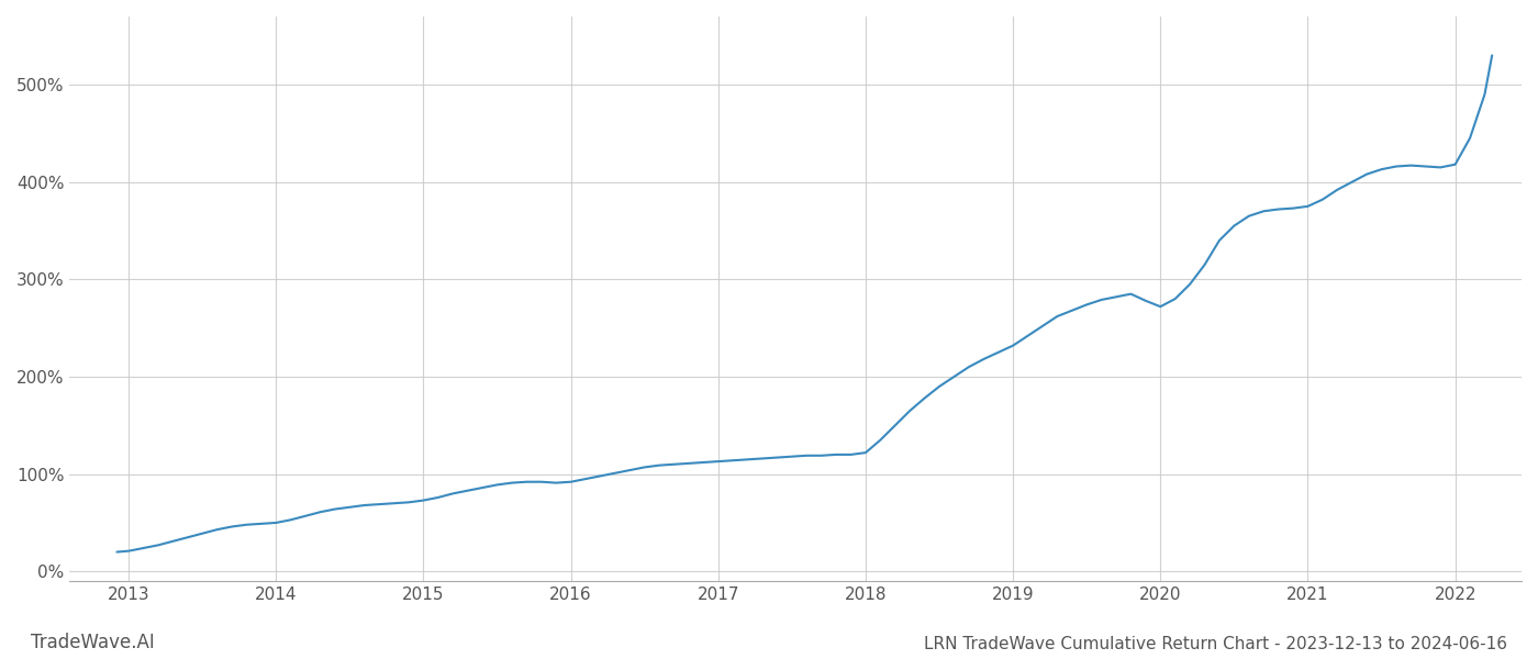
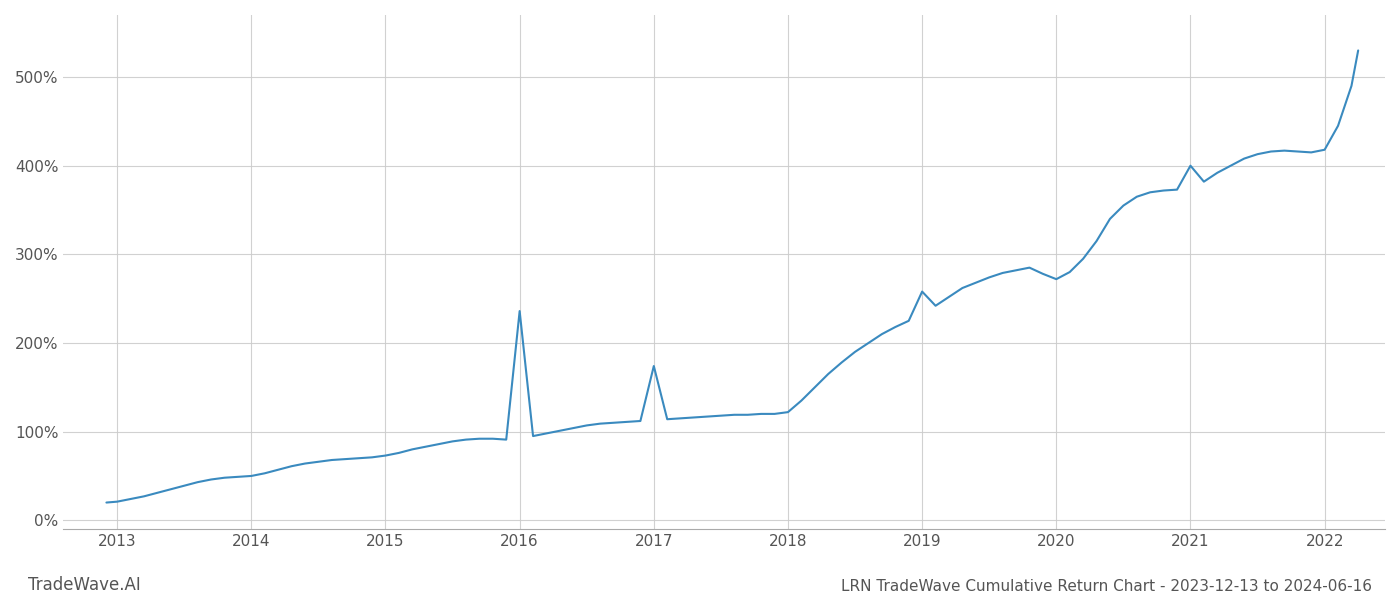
2016: 92% -> 236%
2017: 113% -> 174%
2019: 232% -> 258%
2021: 375% -> 400%
